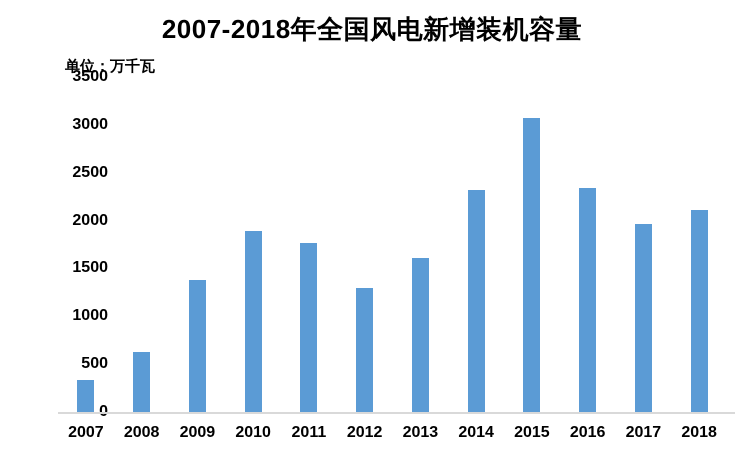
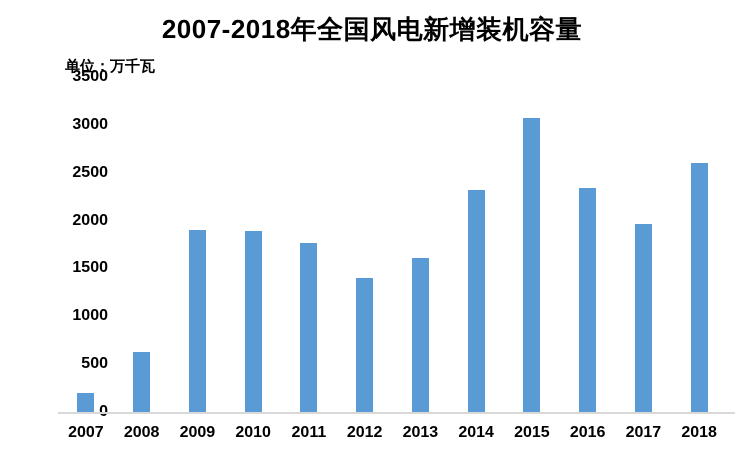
2007: 300 -> 200
2009: 1400 -> 1900
2012: 1300 -> 1400
2018: 2100 -> 2600
